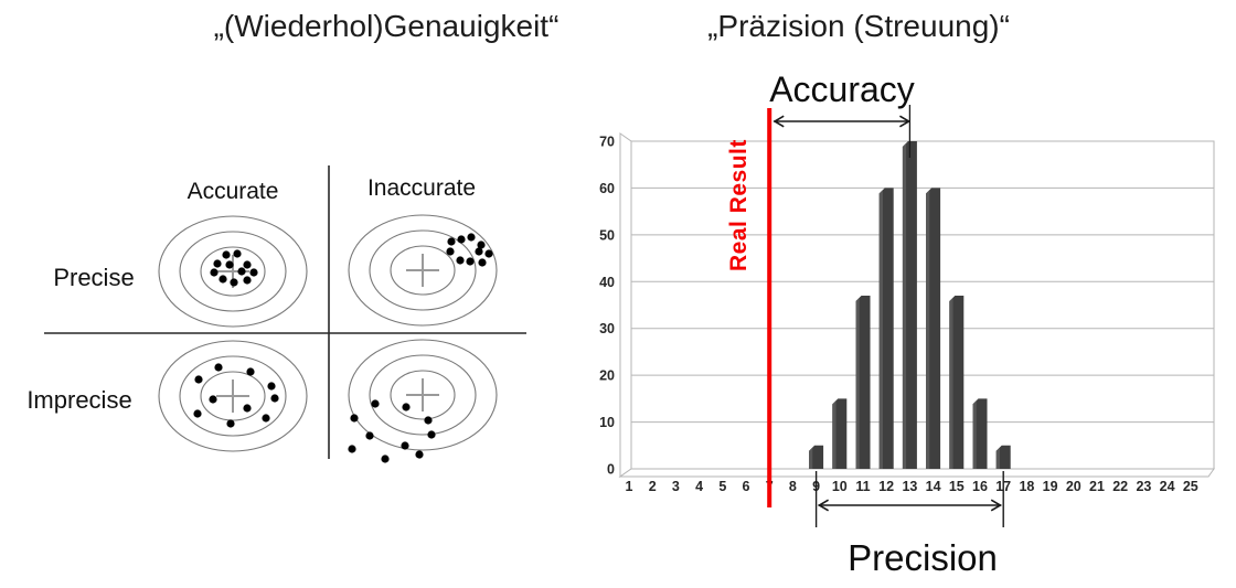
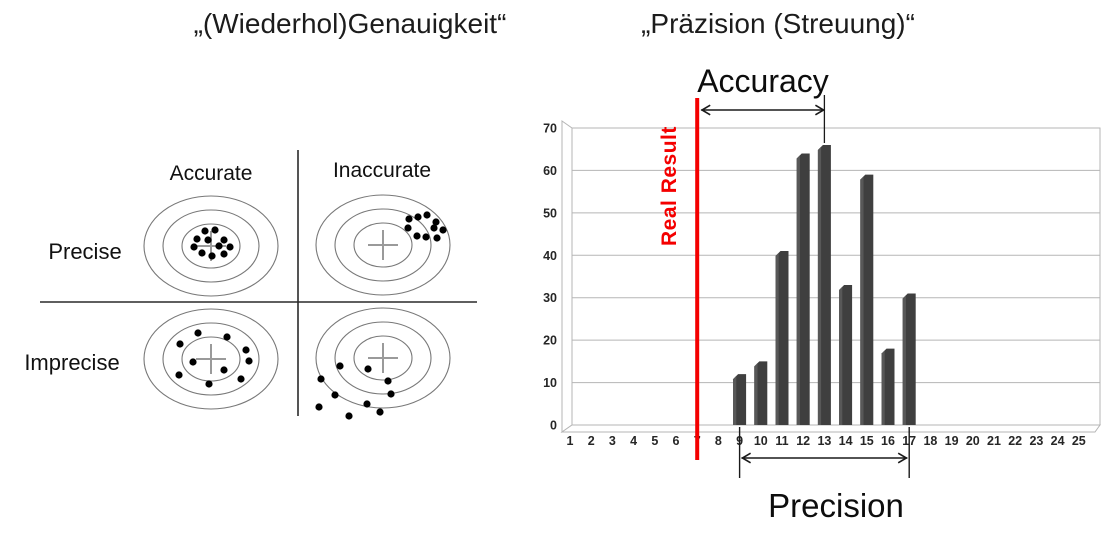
9: 5 -> 12
11: 37 -> 41
12: 60 -> 64
13: 70 -> 66
14: 60 -> 33
15: 37 -> 59
16: 15 -> 18
17: 5 -> 31
